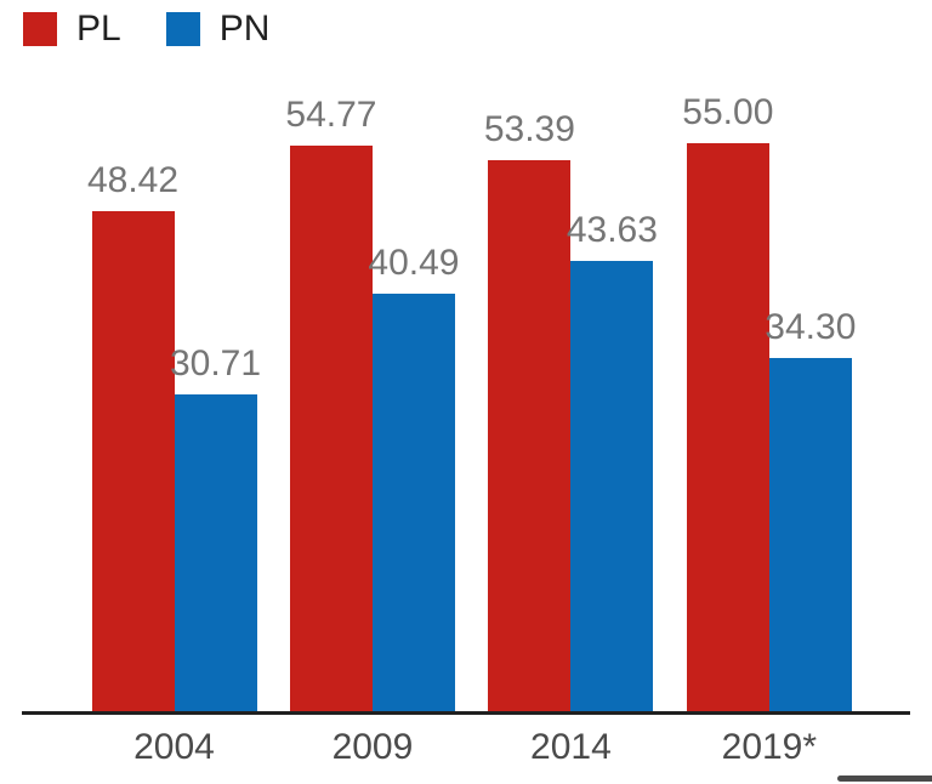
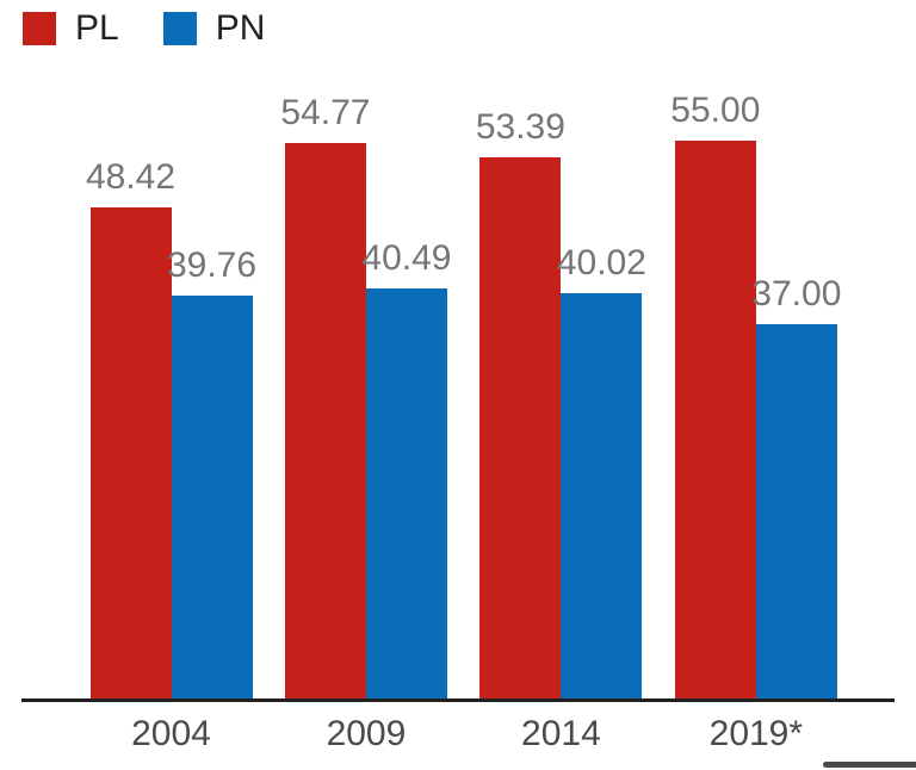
PN/2004: 30.71 -> 39.76
PN/2014: 43.63 -> 40.02
PN/2019*: 34.30 -> 37.00
